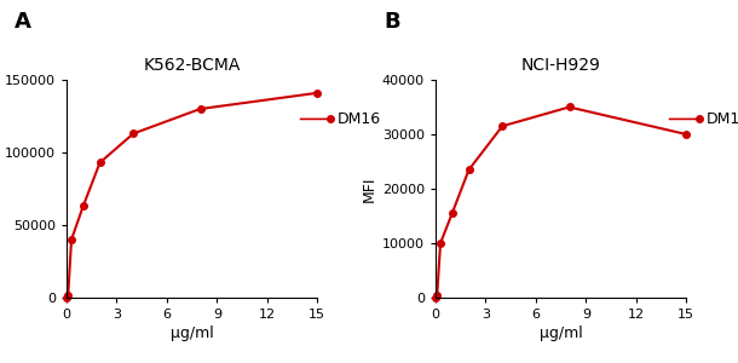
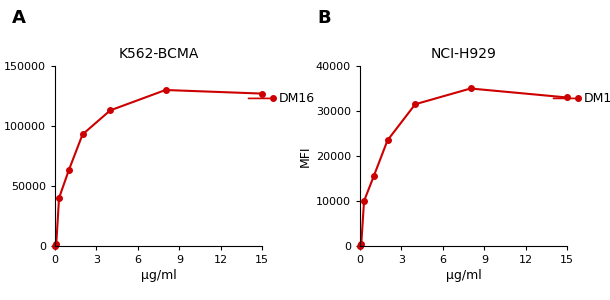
K562-BCMA/15: 141000 -> 127000
NCI-H929/15: 30000 -> 33000
